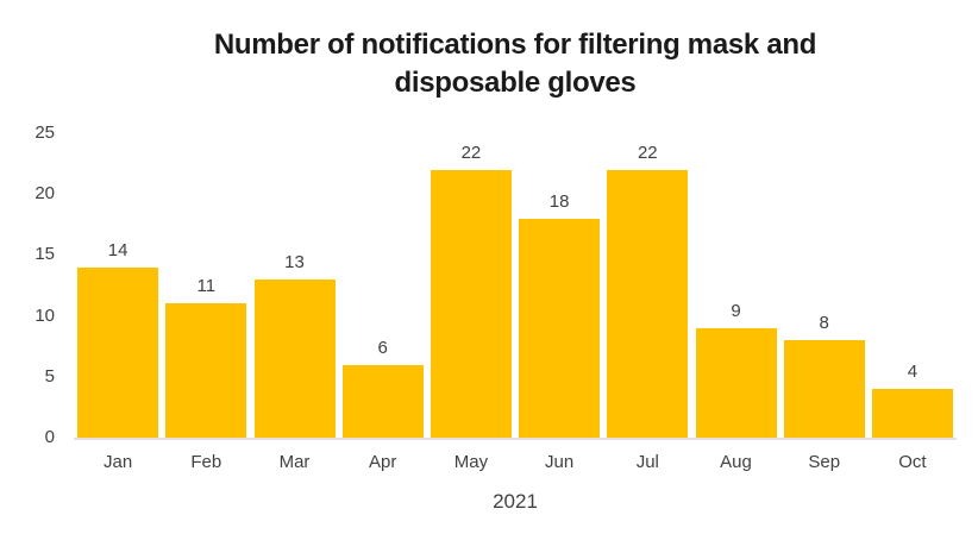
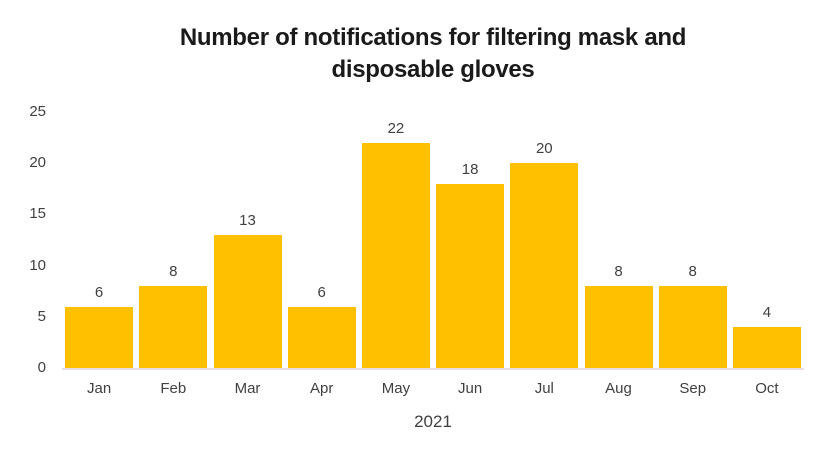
Jan: 14 -> 6
Feb: 11 -> 8
Jul: 22 -> 20
Aug: 9 -> 8
